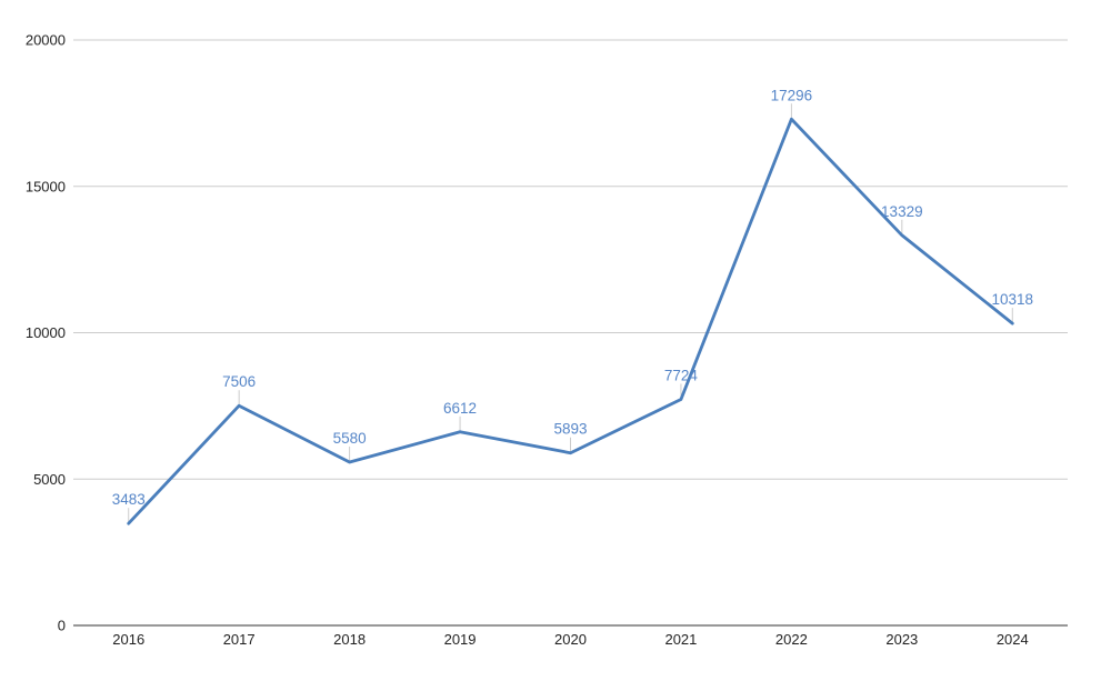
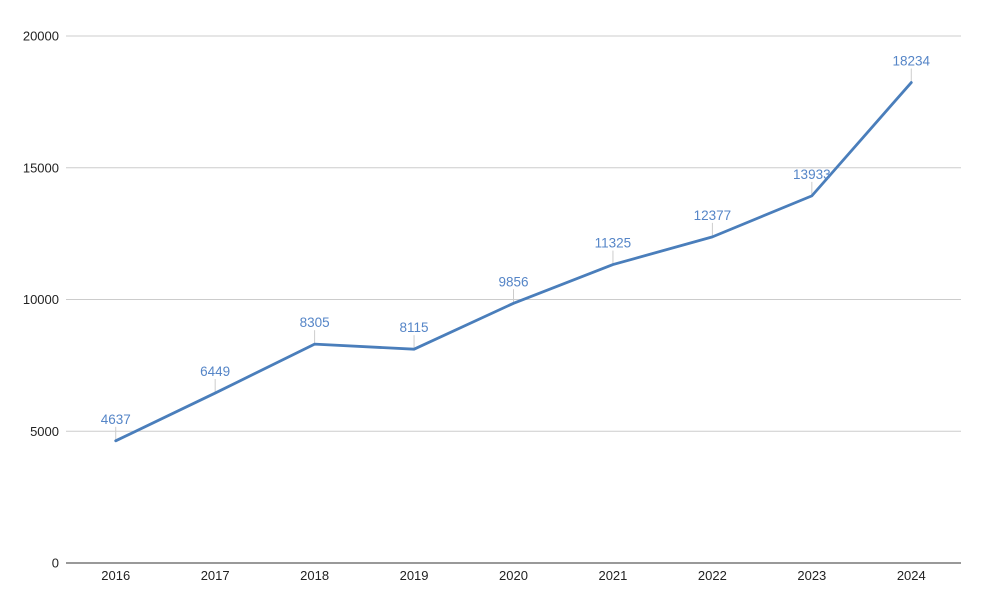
2016: 3483 -> 4637
2017: 7506 -> 6449
2018: 5580 -> 8305
2019: 6612 -> 8115
2020: 5893 -> 9856
2021: 7724 -> 11325
2022: 17296 -> 12377
2023: 13329 -> 13933
2024: 10318 -> 18234
